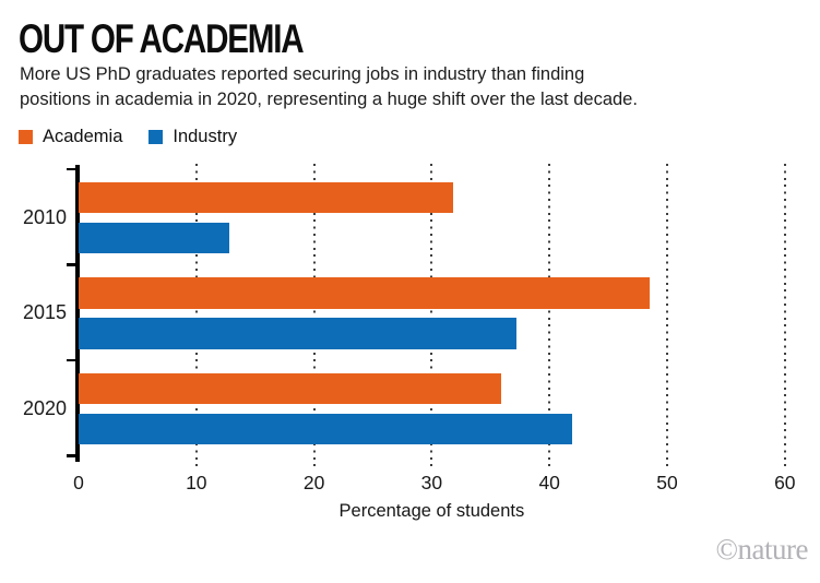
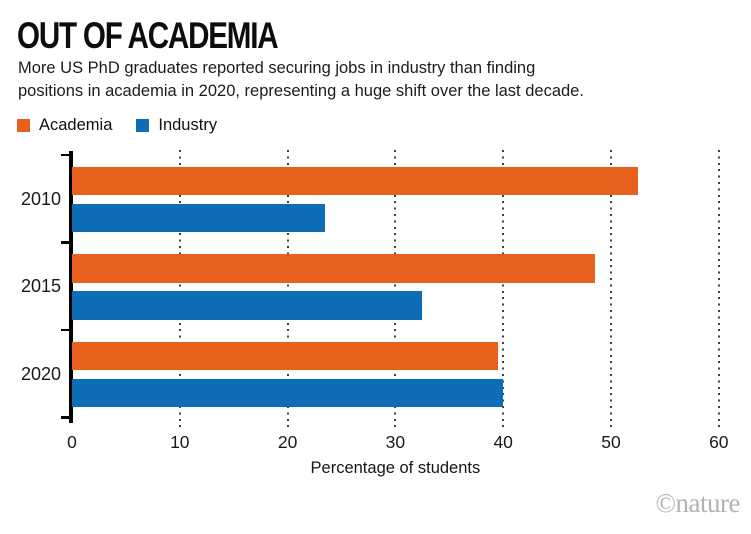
Academia/2010: 31.8 -> 52.5
Industry/2010: 12.8 -> 23.5
Industry/2015: 37.2 -> 32.5
Academia/2020: 35.9 -> 39.5
Industry/2020: 41.9 -> 40.0
